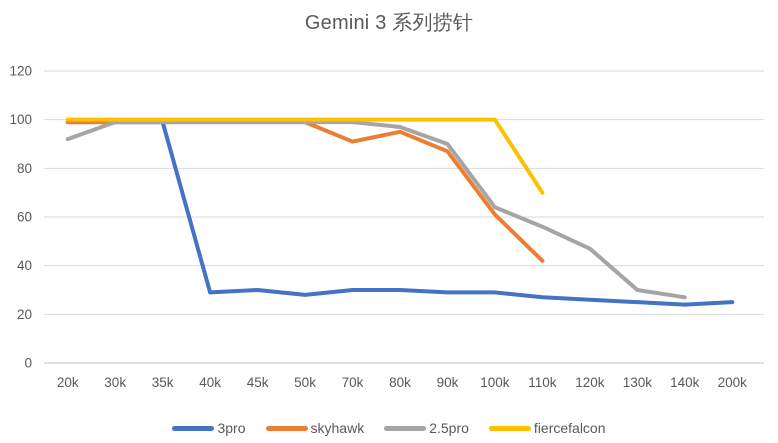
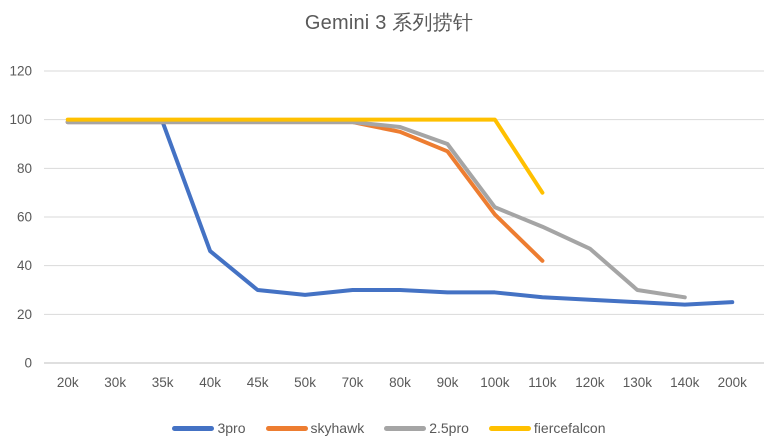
2.5pro/20k: 92 -> 99
3pro/40k: 29 -> 46
skyhawk/70k: 91 -> 99
